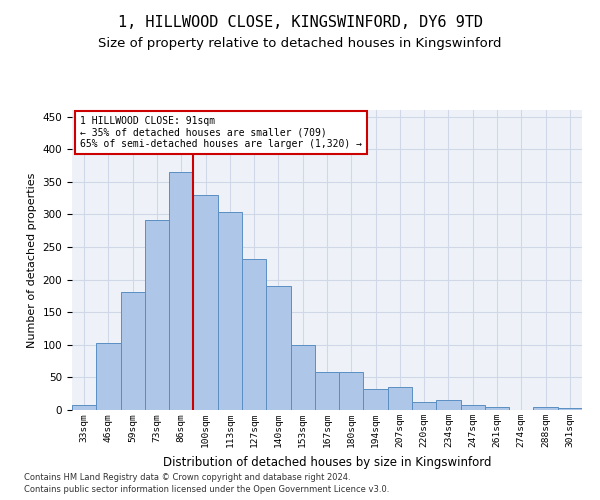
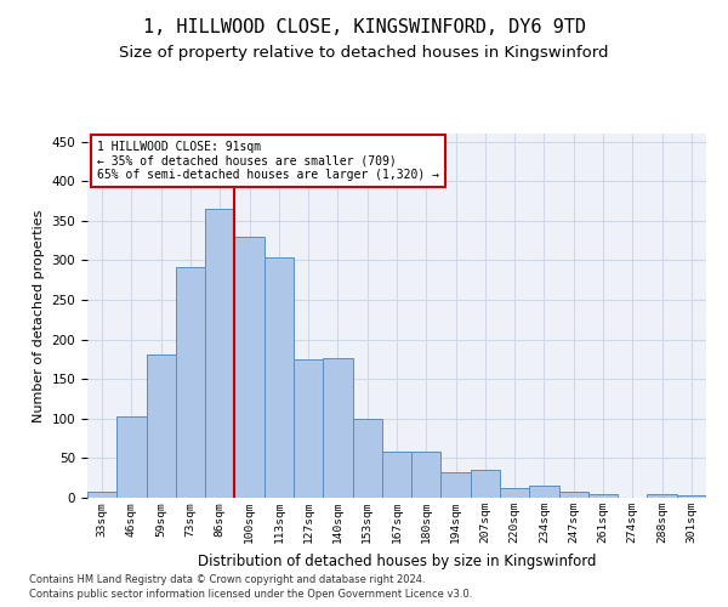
127sqm: 232 -> 175
140sqm: 190 -> 176
